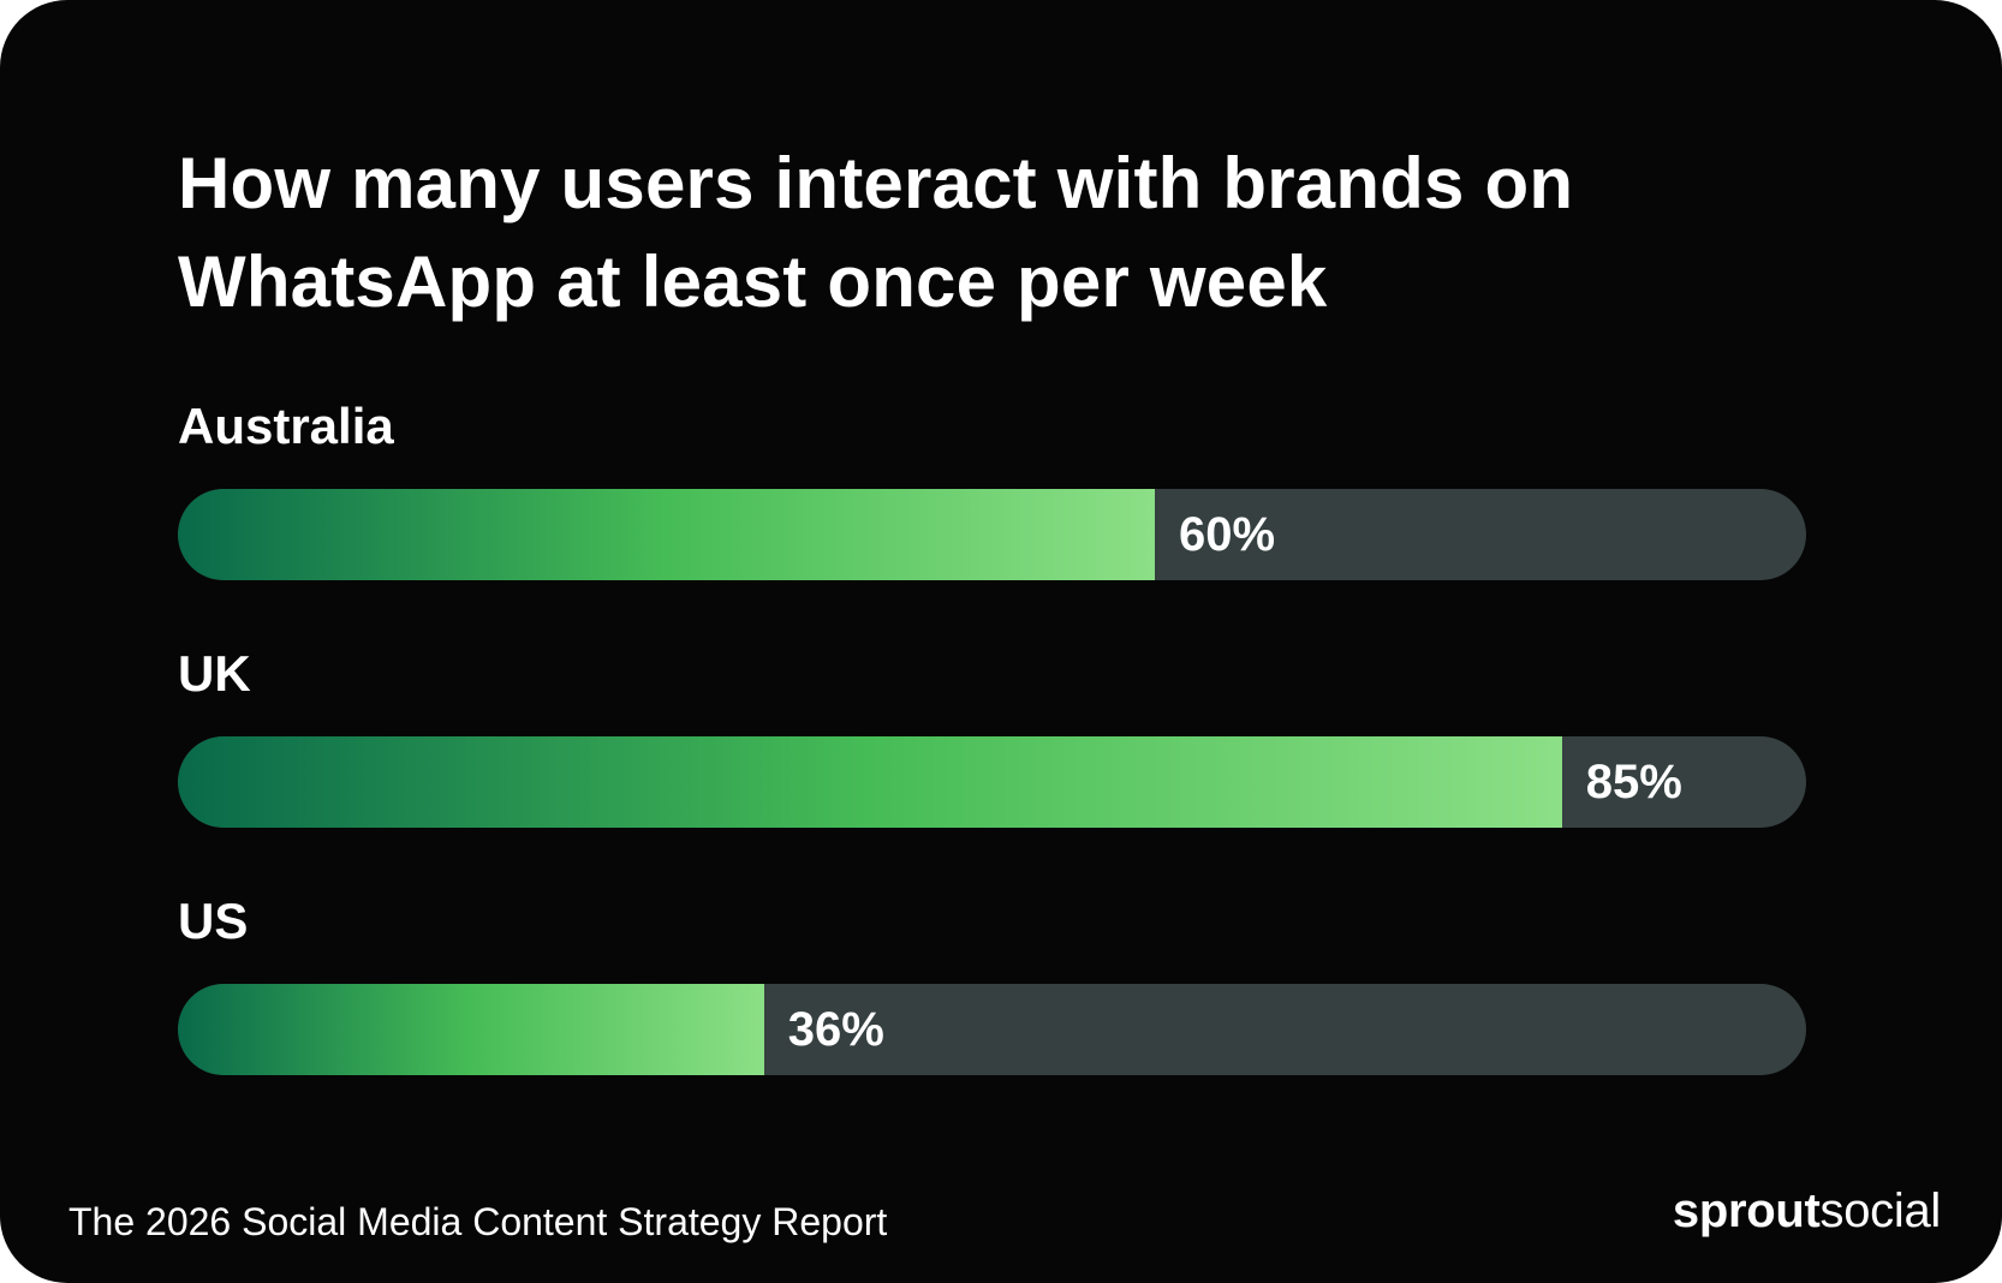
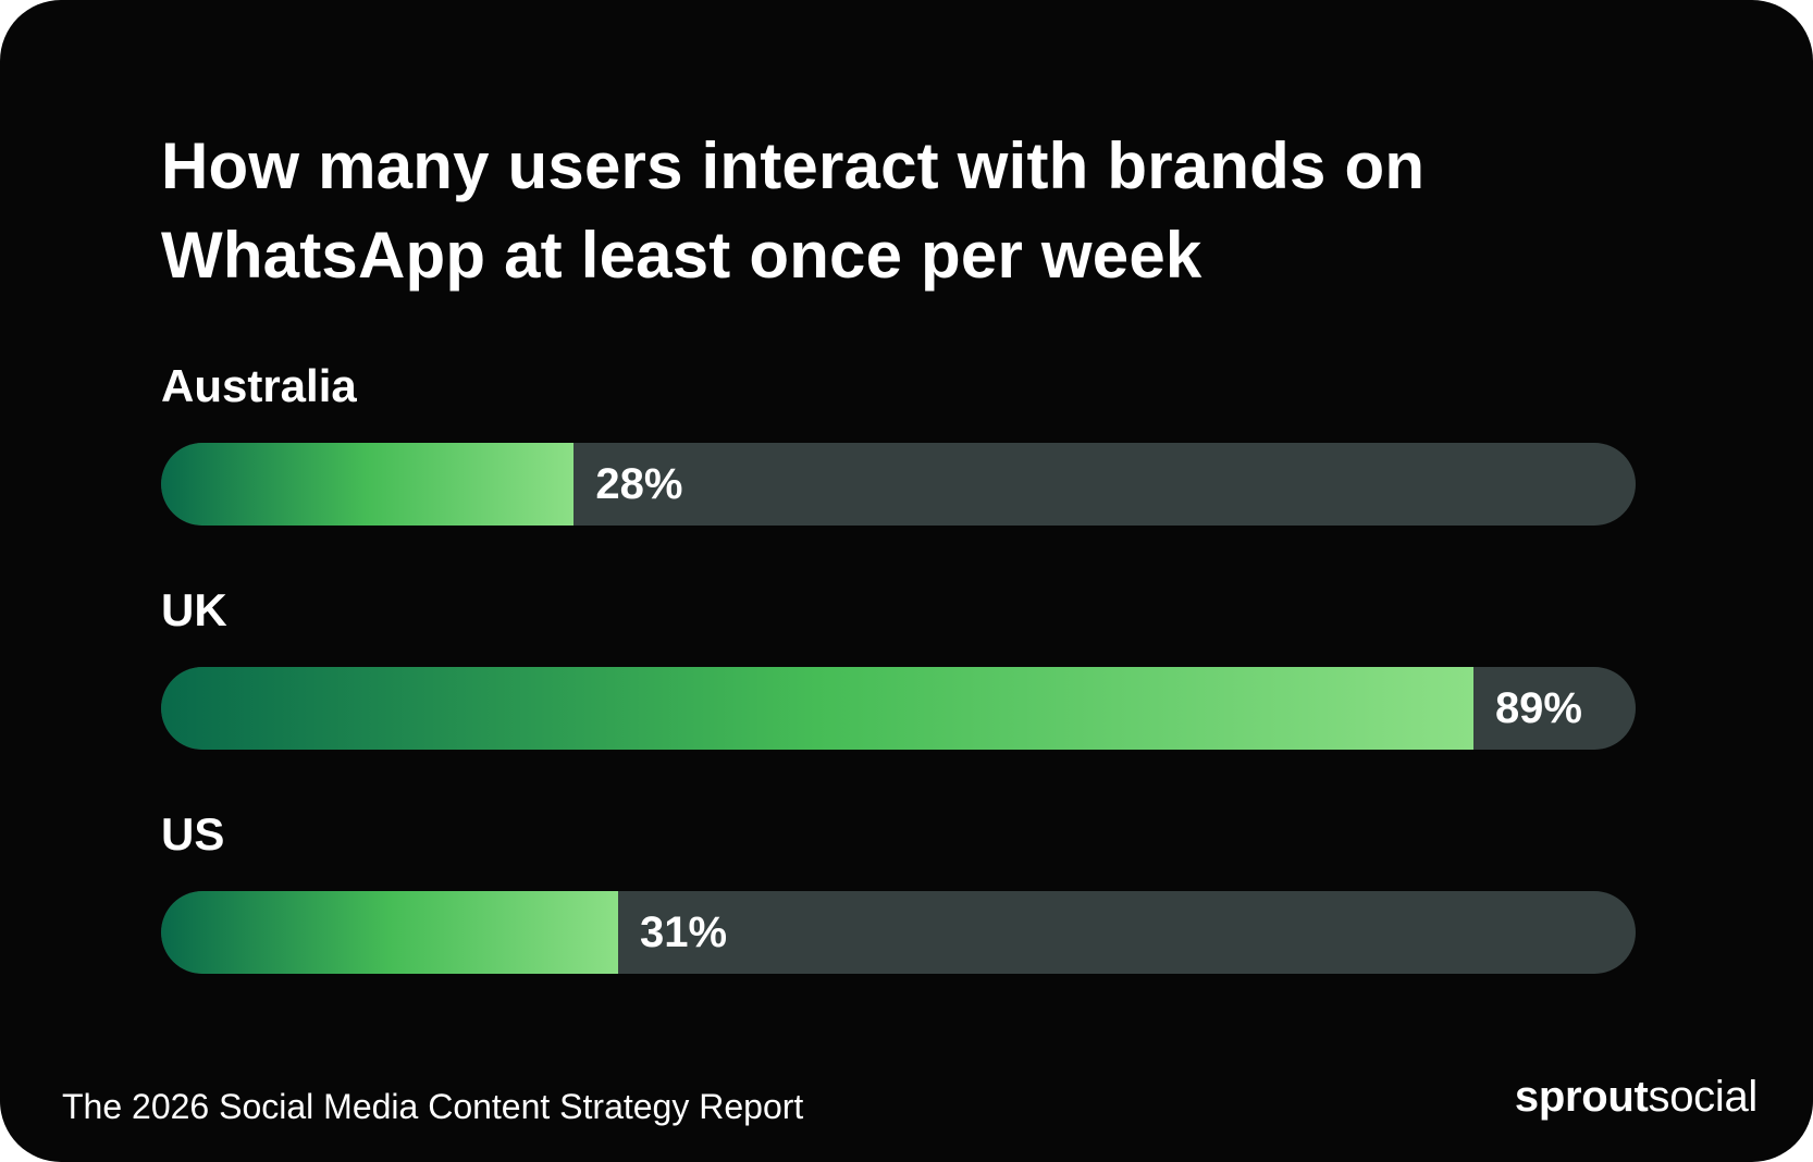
Australia: 60% -> 28%
UK: 85% -> 89%
US: 36% -> 31%
